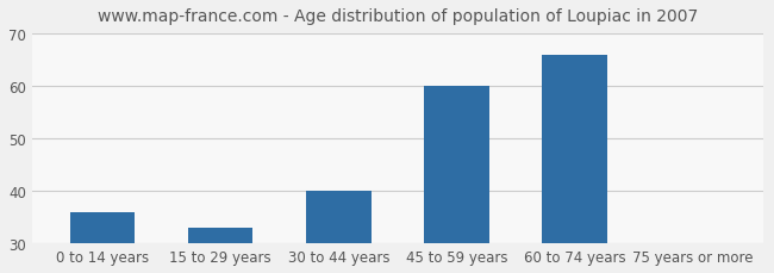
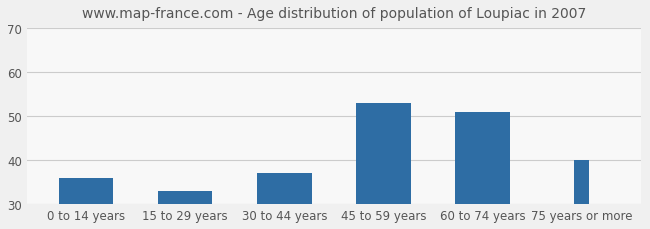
30 to 44 years: 40 -> 37
45 to 59 years: 60 -> 53
60 to 74 years: 66 -> 51
75 years or more: 30 -> 40
